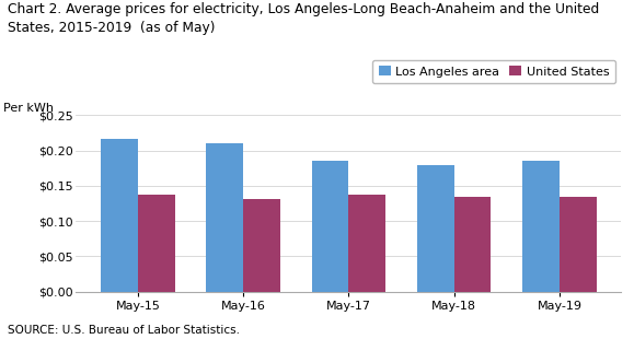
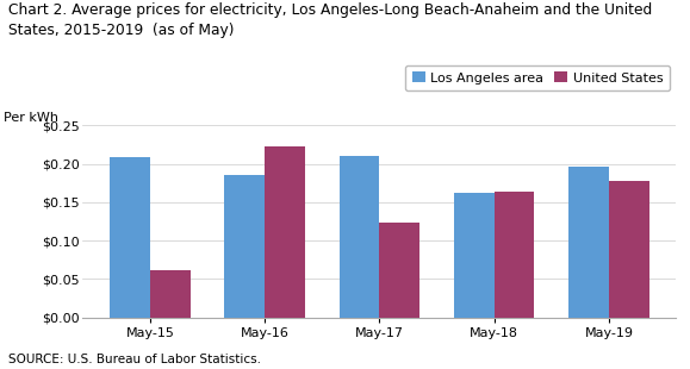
Los Angeles area/May-15: $0.216 -> $0.208
United States/May-15: $0.137 -> $0.062
Los Angeles area/May-16: $0.210 -> $0.186
United States/May-16: $0.131 -> $0.222
Los Angeles area/May-17: $0.186 -> $0.210
United States/May-17: $0.137 -> $0.124
Los Angeles area/May-18: $0.179 -> $0.162
United States/May-18: $0.135 -> $0.164
Los Angeles area/May-19: $0.186 -> $0.196
United States/May-19: $0.135 -> $0.178
